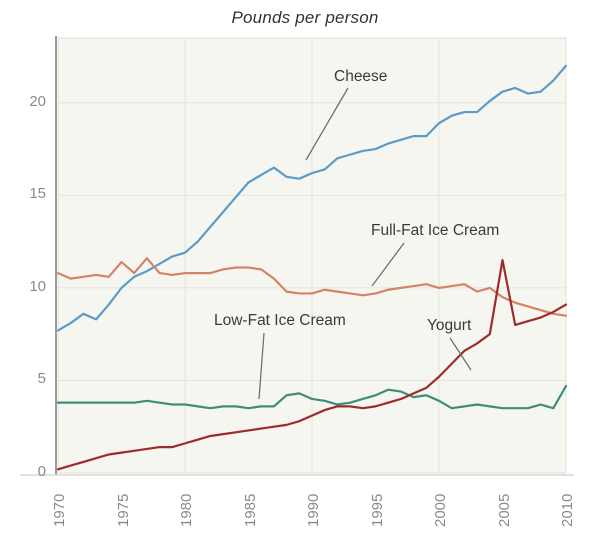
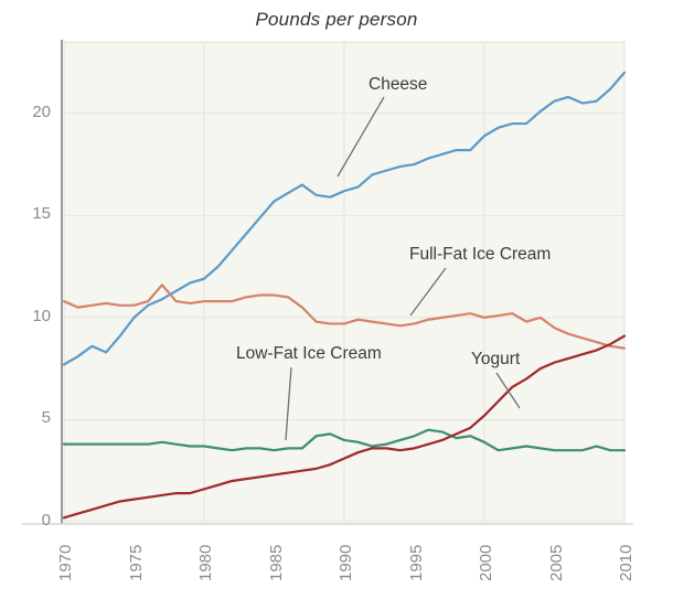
Full-Fat Ice Cream/1975: 11.4 -> 10.6
Yogurt/2005: 11.5 -> 7.8
Low-Fat Ice Cream/2010: 4.7 -> 3.5
